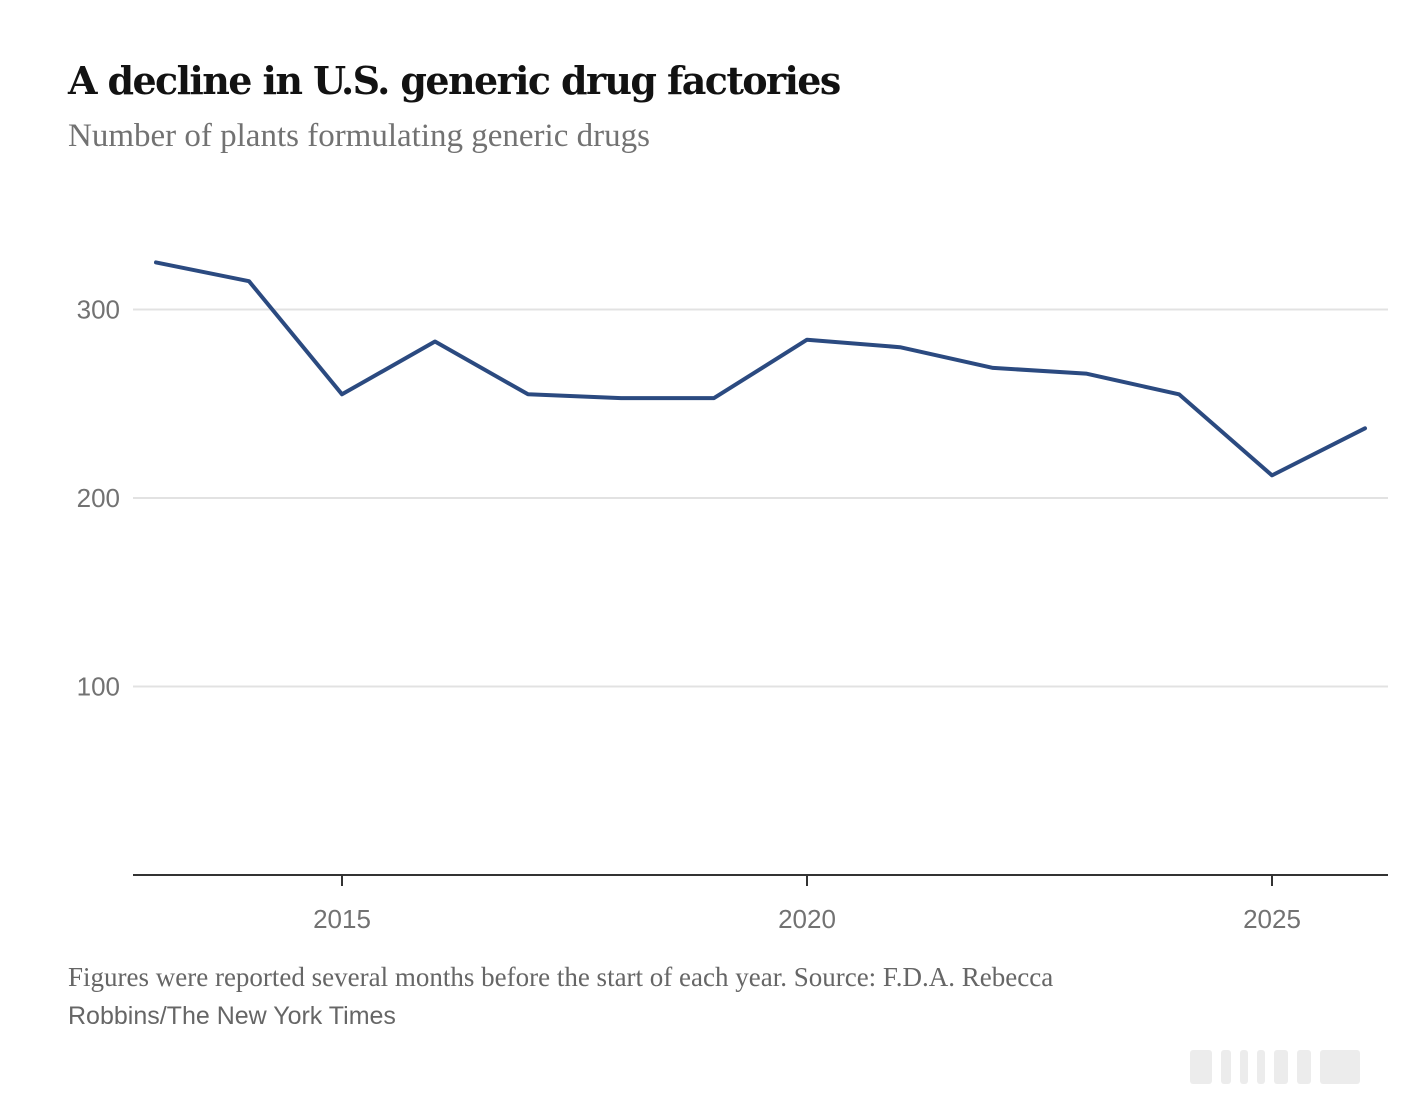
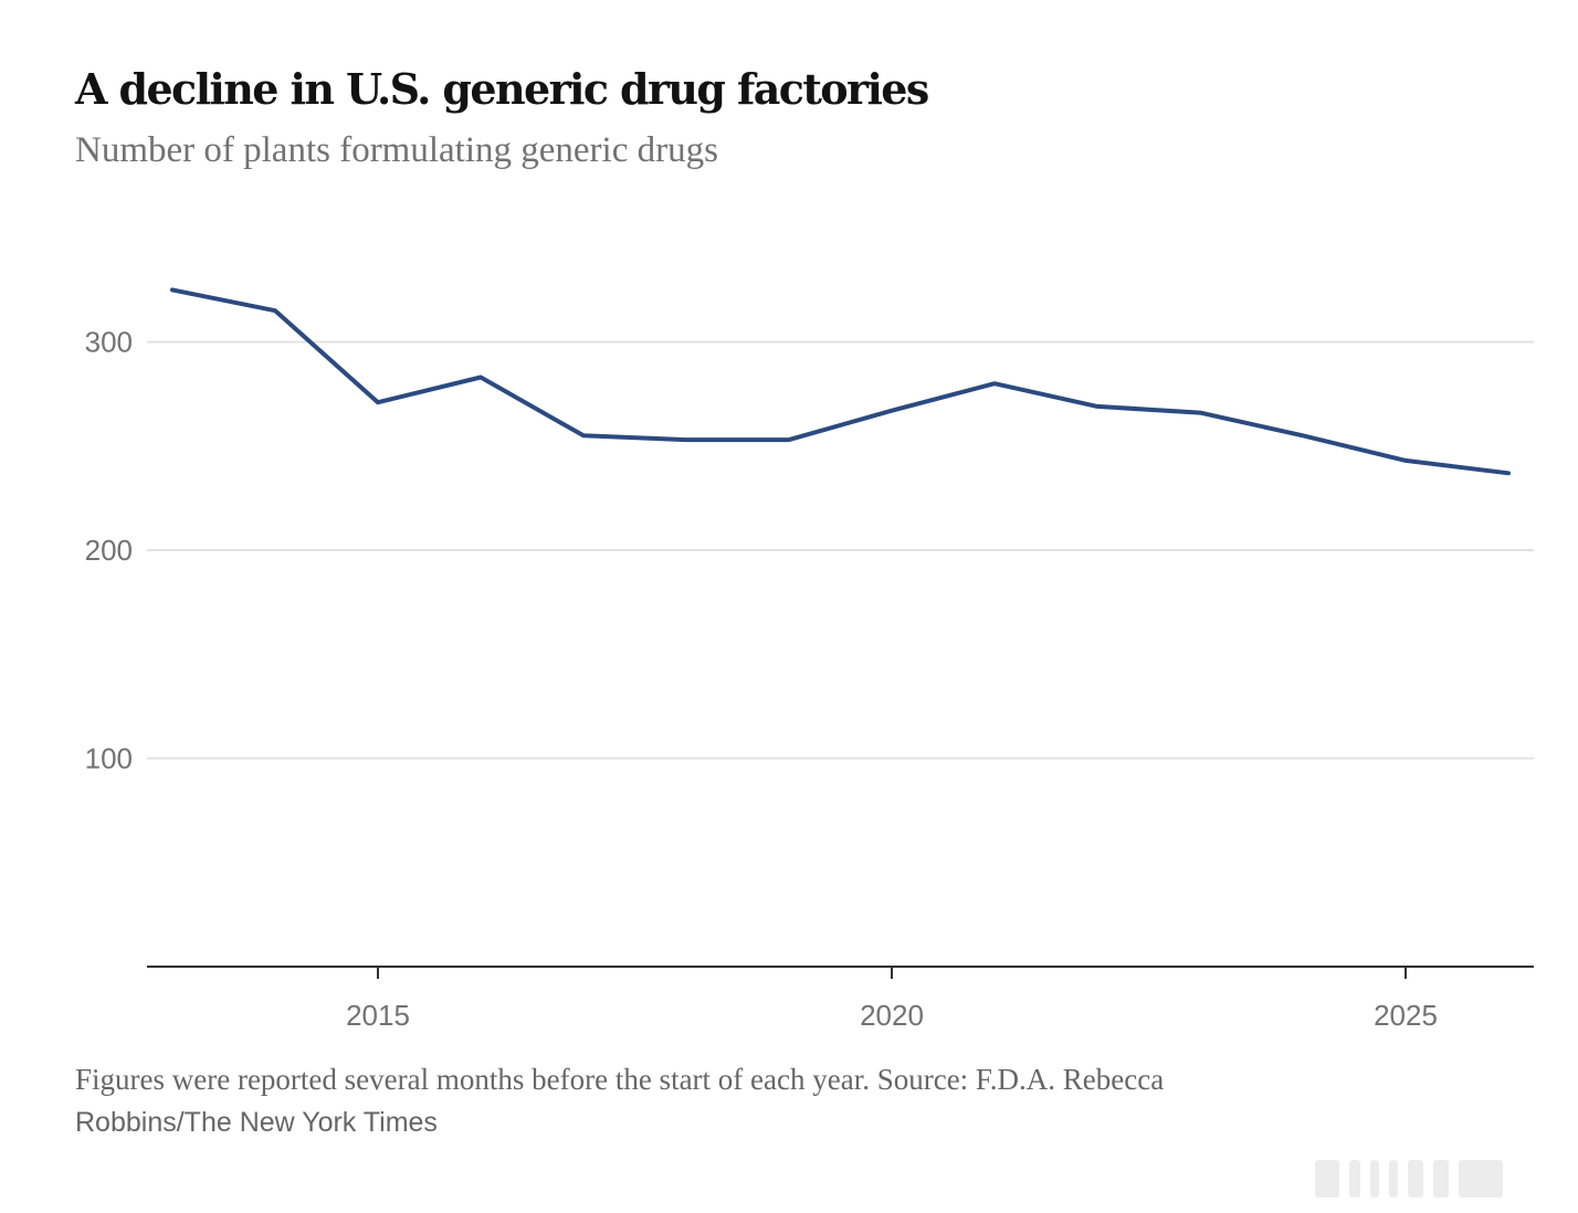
2015: 255 -> 271
2020: 284 -> 267
2025: 212 -> 243
